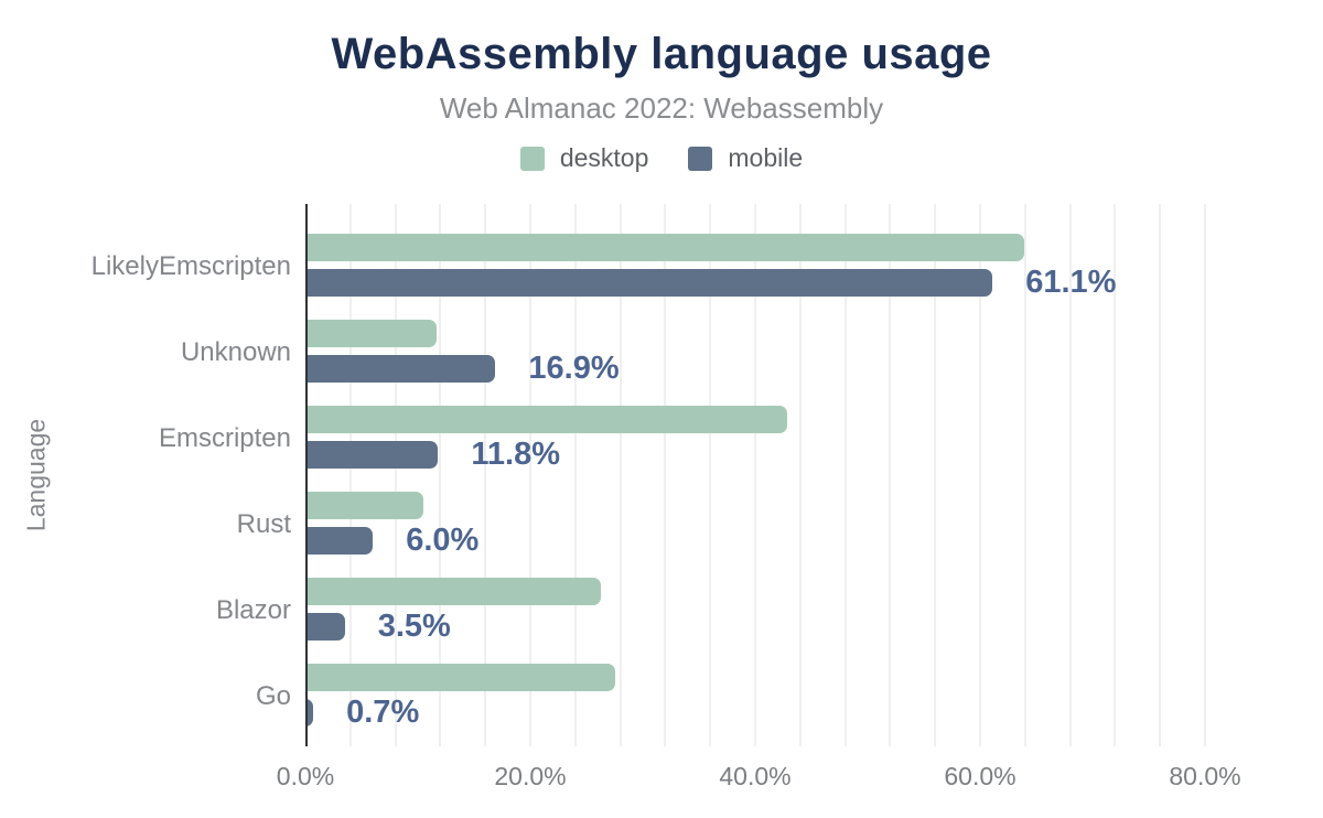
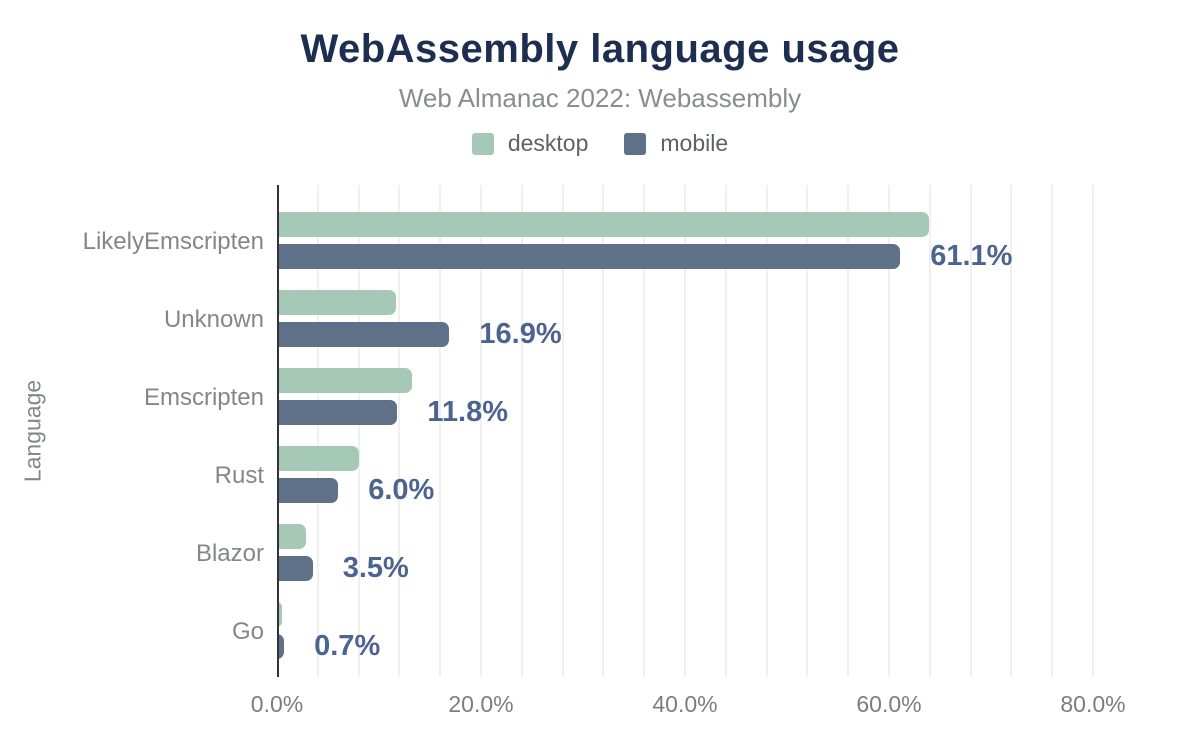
desktop/Emscripten: 42.8% -> 13.2%
desktop/Rust: 10.5% -> 8.0%
desktop/Blazor: 26.3% -> 2.8%
desktop/Go: 27.5% -> 0.5%
